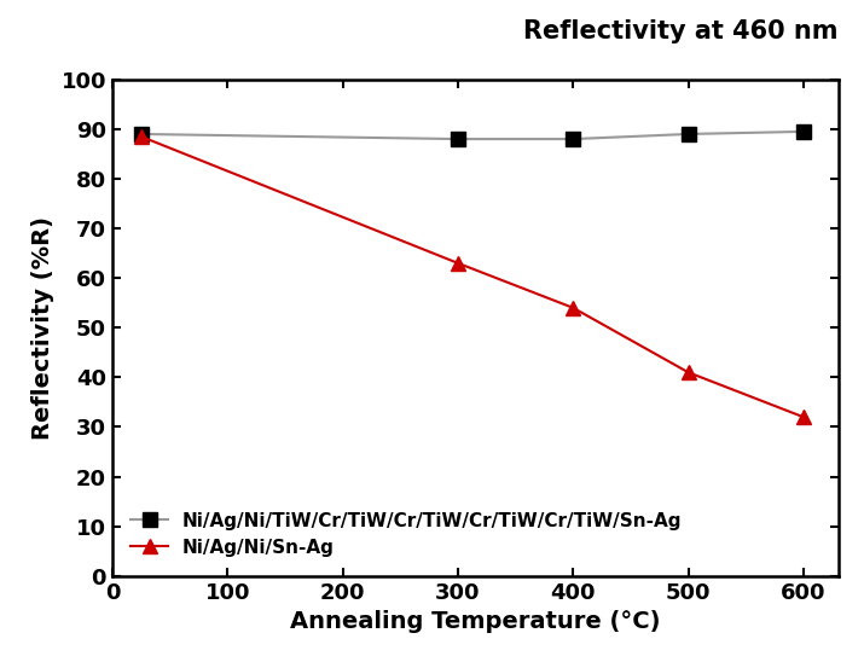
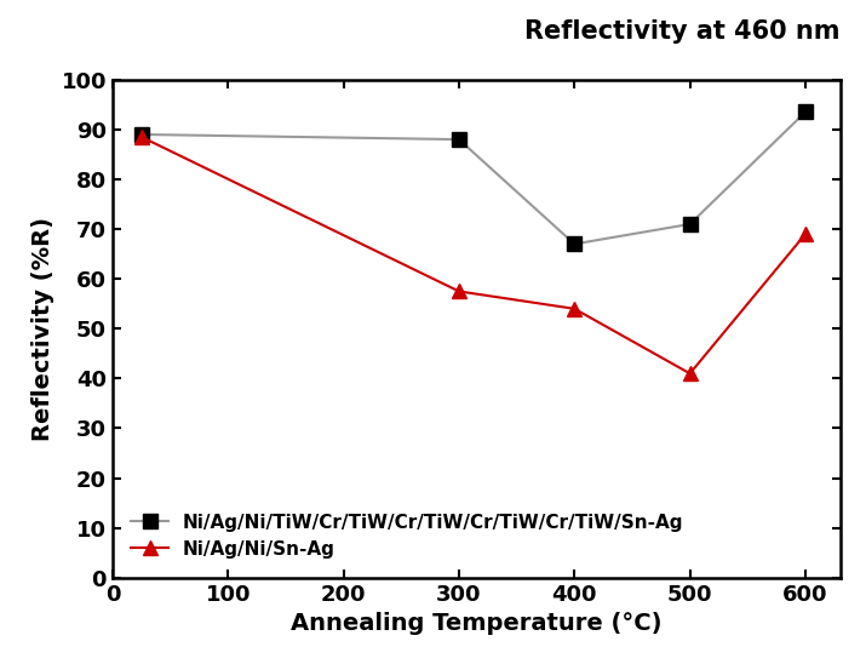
Ni/Ag/Ni/Sn-Ag/300: 63.0 -> 57.5
Ni/Ag/Ni/TiW/Cr/TiW/Cr/TiW/Cr/TiW/Cr/TiW/Sn-Ag/400: 88.0 -> 67.0
Ni/Ag/Ni/TiW/Cr/TiW/Cr/TiW/Cr/TiW/Cr/TiW/Sn-Ag/500: 89.0 -> 71.0
Ni/Ag/Ni/TiW/Cr/TiW/Cr/TiW/Cr/TiW/Cr/TiW/Sn-Ag/600: 89.5 -> 93.5
Ni/Ag/Ni/Sn-Ag/600: 32.0 -> 69.0
